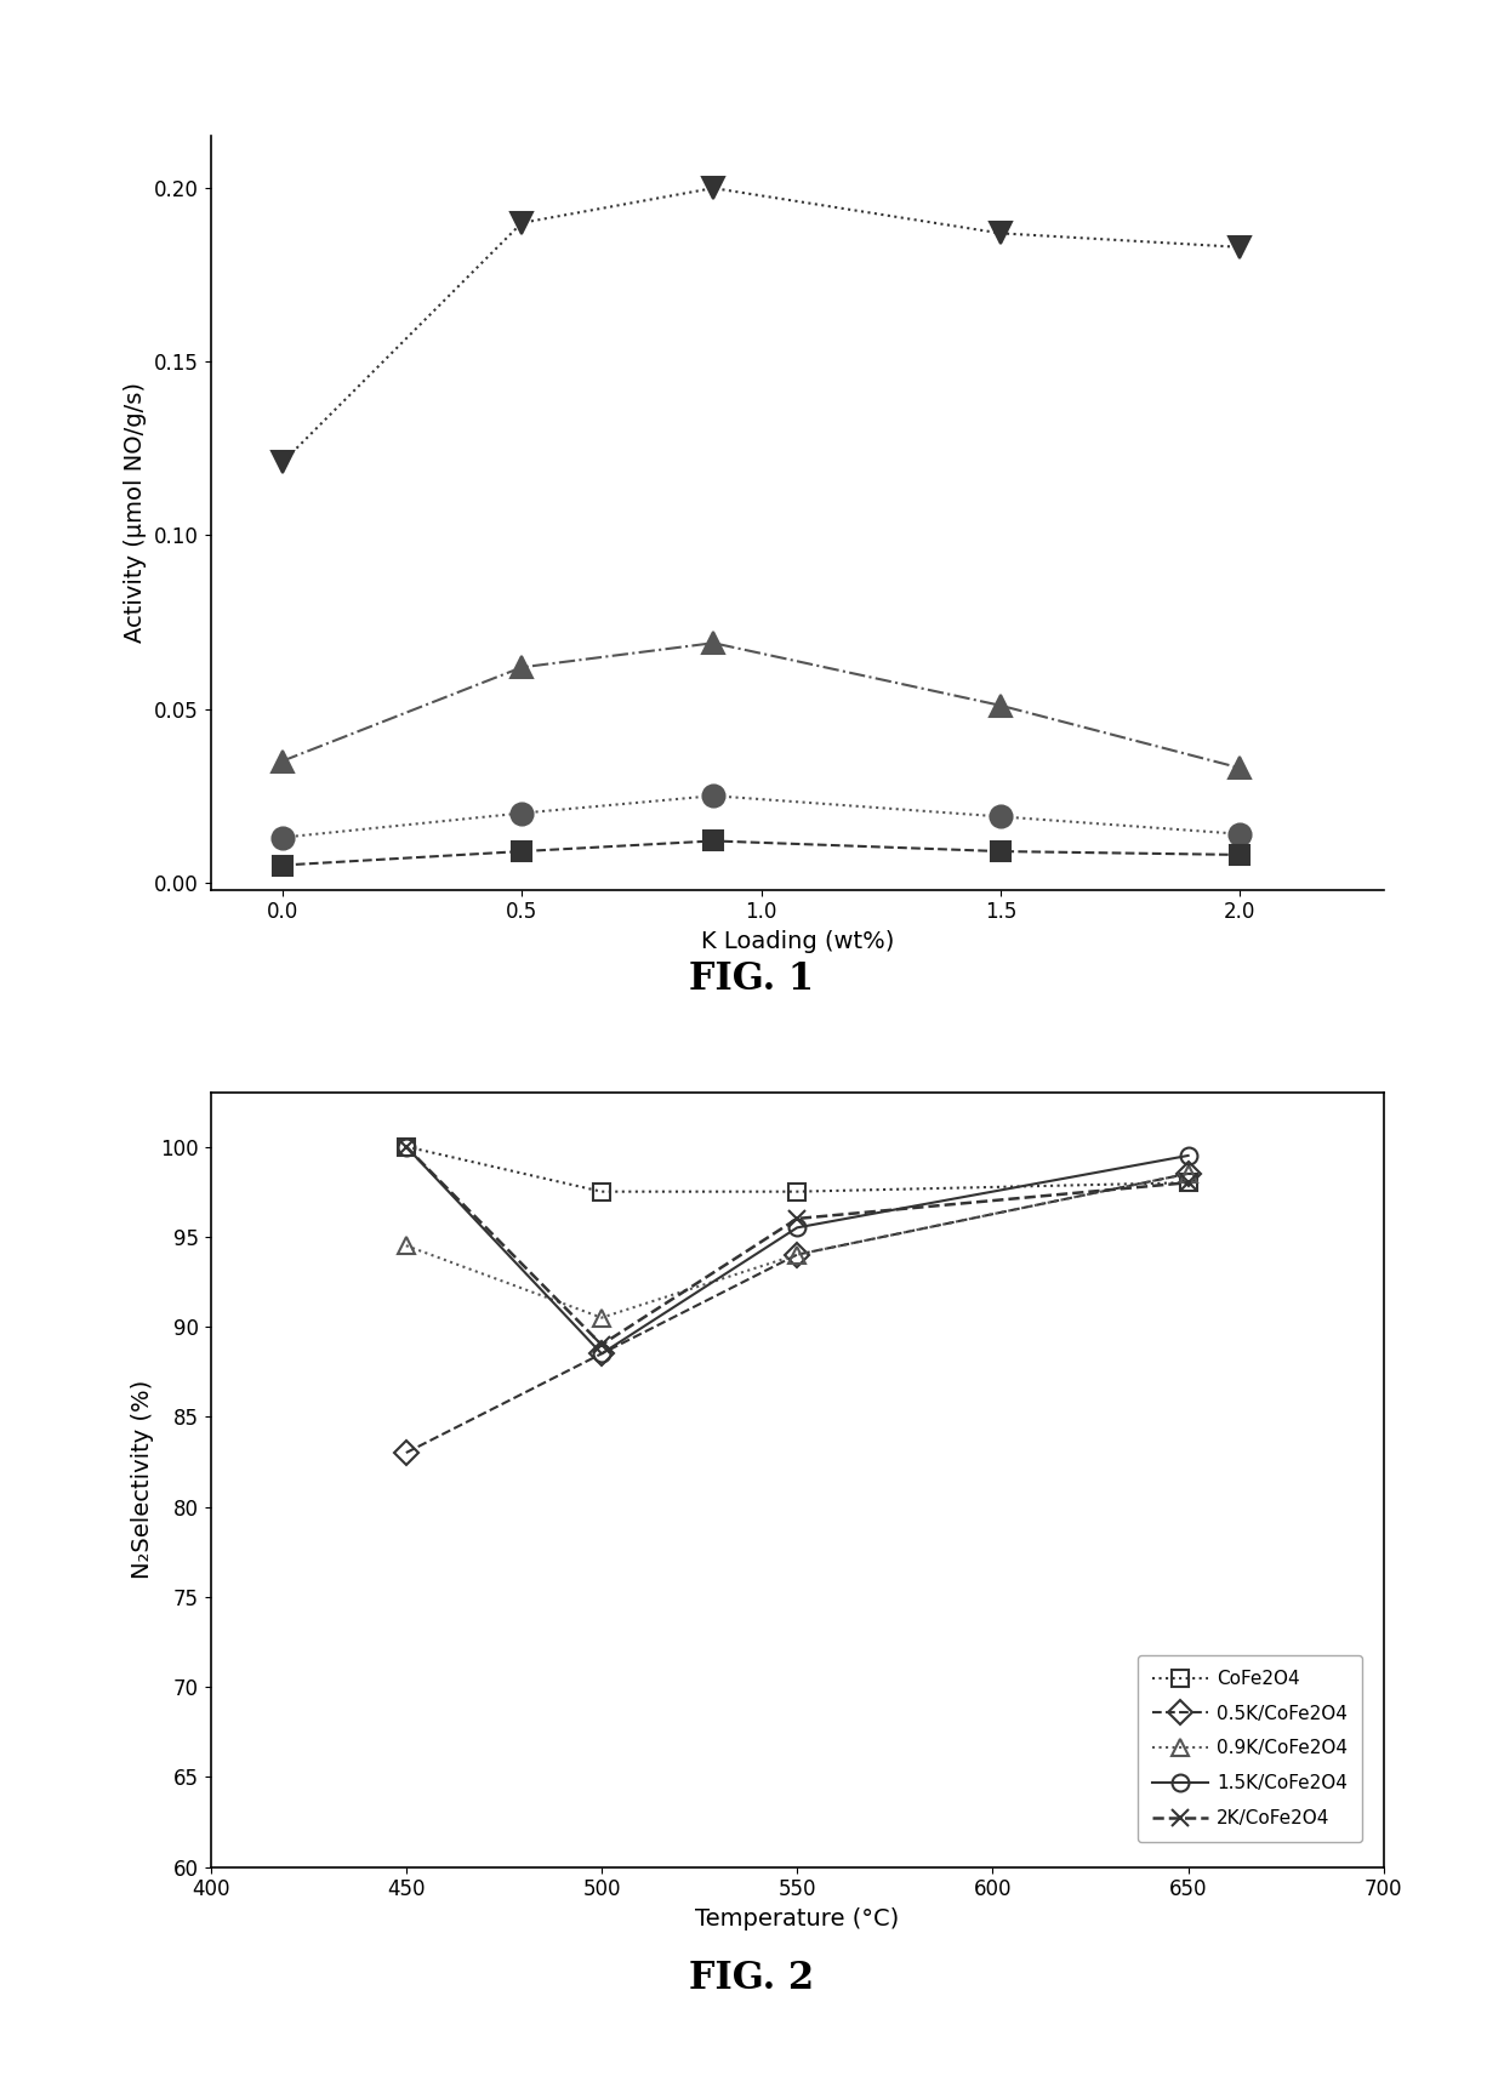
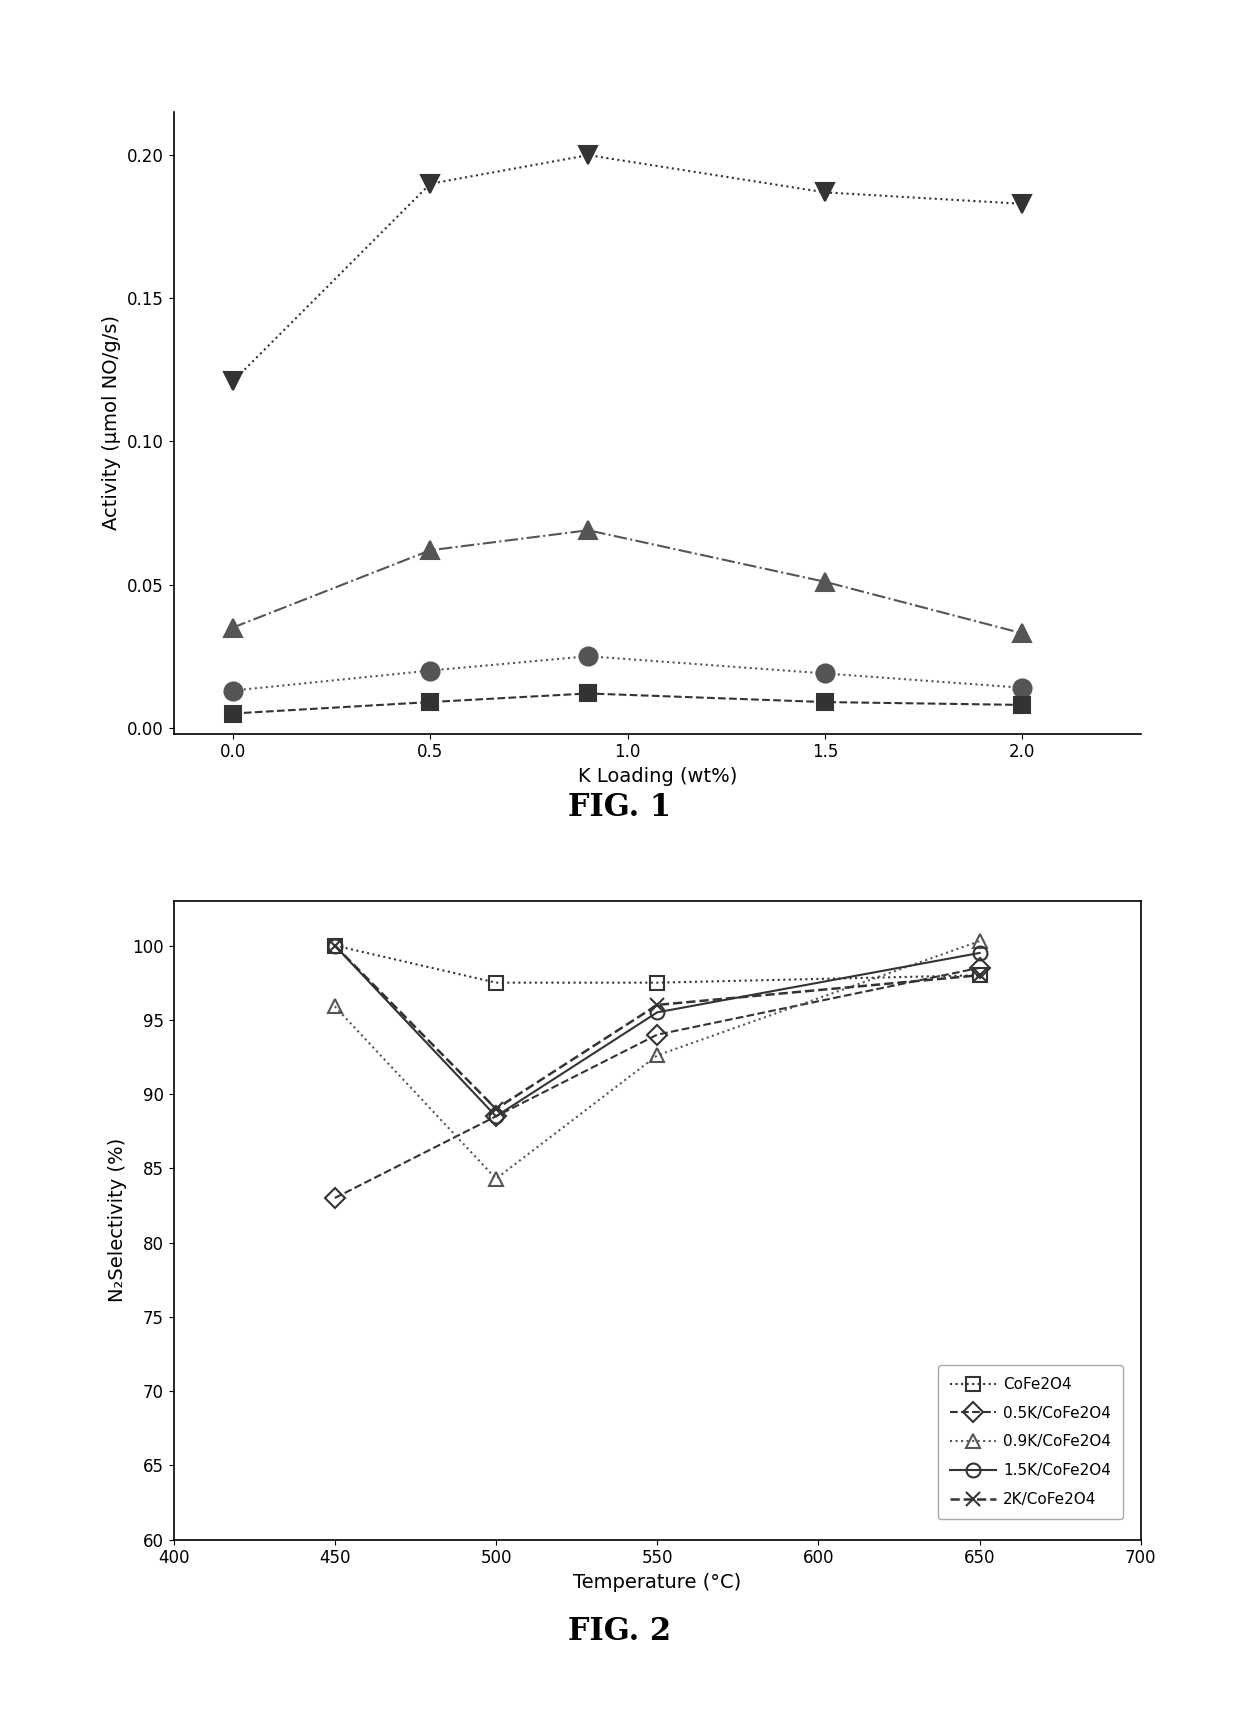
0.9K/CoFe2O4/450: 94.5 -> 95.9
0.9K/CoFe2O4/500: 90.5 -> 84.3
0.9K/CoFe2O4/550: 94.0 -> 92.6
0.9K/CoFe2O4/650: 98.5 -> 100.3
